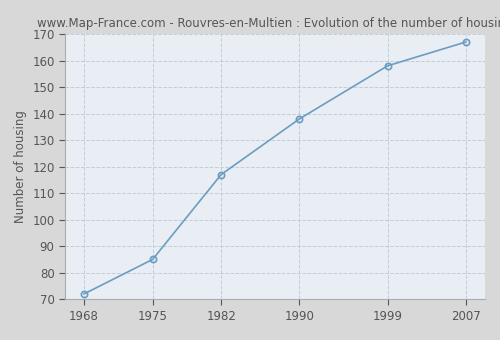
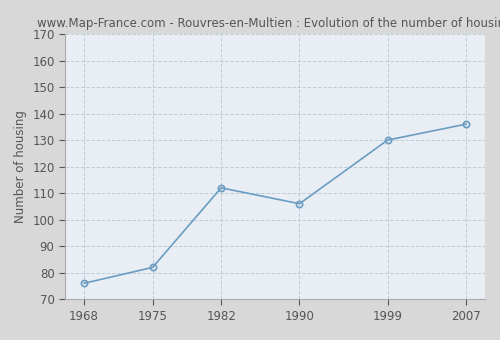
1968: 72 -> 76
1975: 85 -> 82
1982: 117 -> 112
1990: 138 -> 106
1999: 158 -> 130
2007: 167 -> 136
